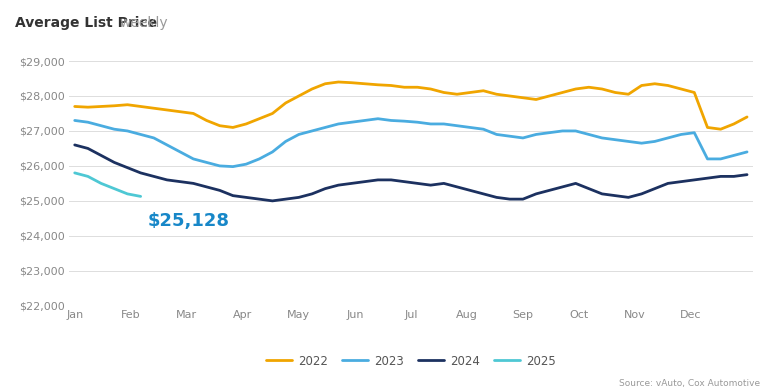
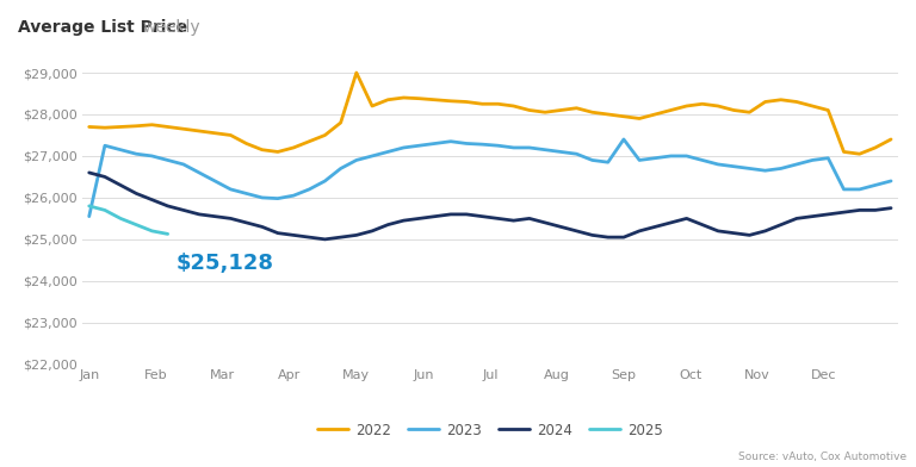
2023/Jan: $27,300 -> $25,550
2022/May: $28,000 -> $29,000
2023/Sep: $26,800 -> $27,400
